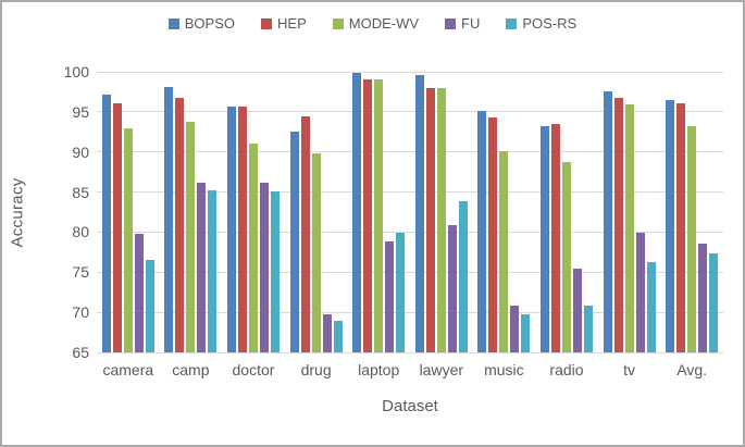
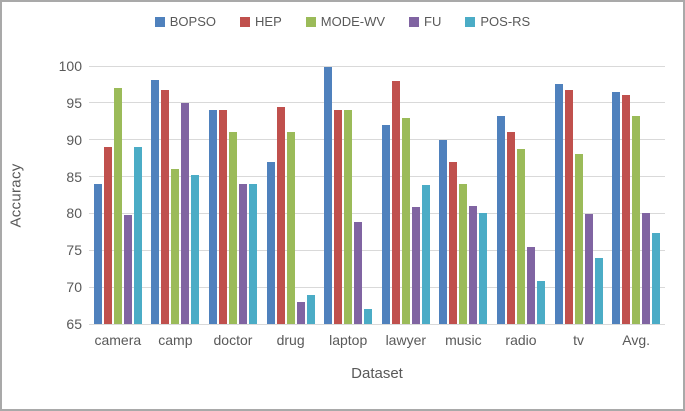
BOPSO/camera: 97 -> 84
HEP/camera: 96 -> 89
MODE-WV/camera: 93 -> 97
POS-RS/camera: 76 -> 89
MODE-WV/camp: 94 -> 86
FU/camp: 86 -> 95
BOPSO/doctor: 96 -> 94
HEP/doctor: 96 -> 94
FU/doctor: 86 -> 84
POS-RS/doctor: 85 -> 84
BOPSO/drug: 93 -> 87
MODE-WV/drug: 90 -> 91
FU/drug: 70 -> 68
HEP/laptop: 99 -> 94
MODE-WV/laptop: 99 -> 94
POS-RS/laptop: 80 -> 67
BOPSO/lawyer: 100 -> 92
MODE-WV/lawyer: 98 -> 93
BOPSO/music: 95 -> 90
HEP/music: 94 -> 87
MODE-WV/music: 90 -> 84
FU/music: 71 -> 81
POS-RS/music: 70 -> 80
HEP/radio: 94 -> 91
MODE-WV/tv: 96 -> 88
POS-RS/tv: 76 -> 74
FU/Avg.: 79 -> 80
